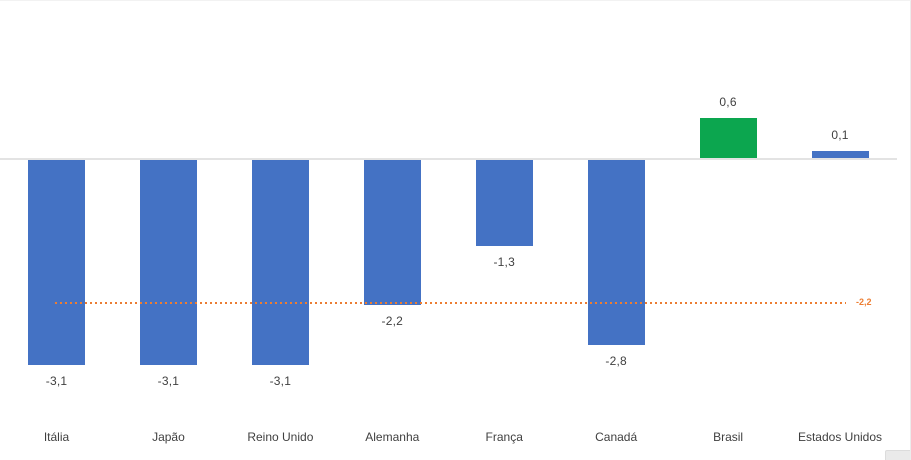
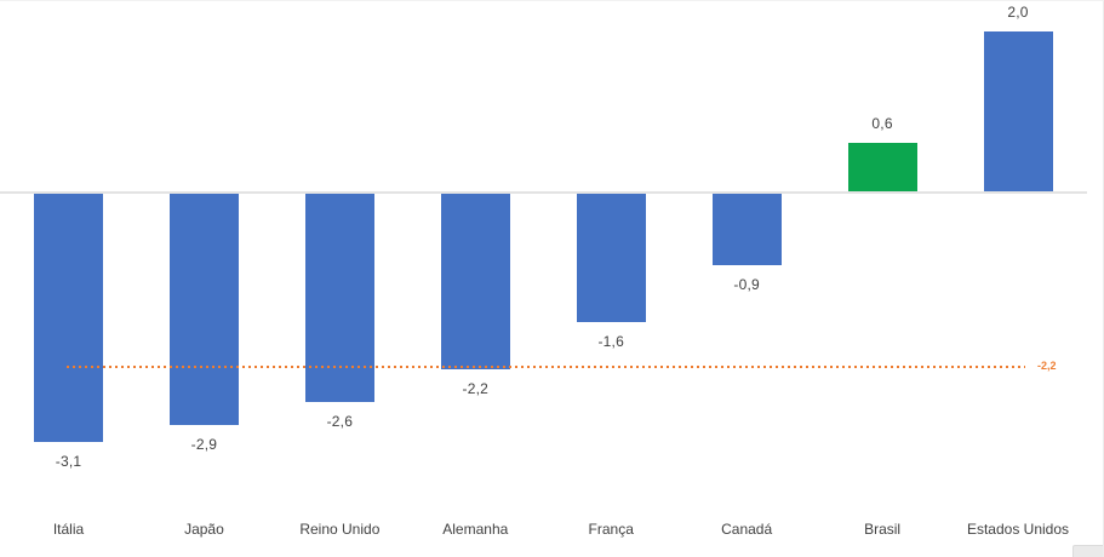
Japão: -3,1 -> -2,9
Reino Unido: -3,1 -> -2,6
França: -1,3 -> -1,6
Canadá: -2,8 -> -0,9
Estados Unidos: 0,1 -> 2,0
